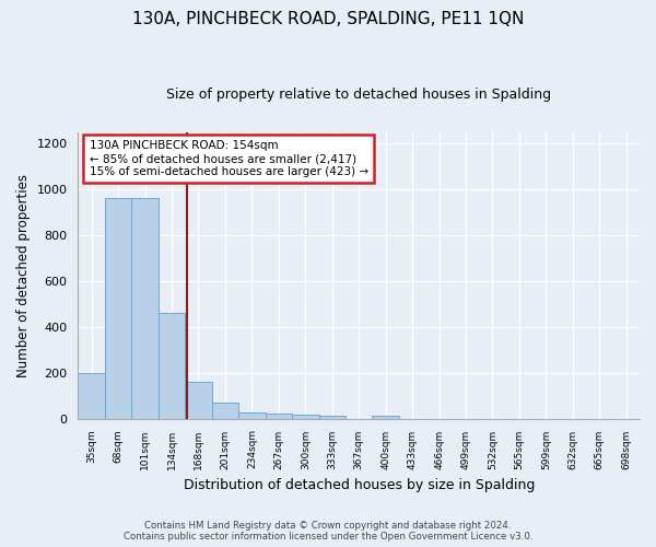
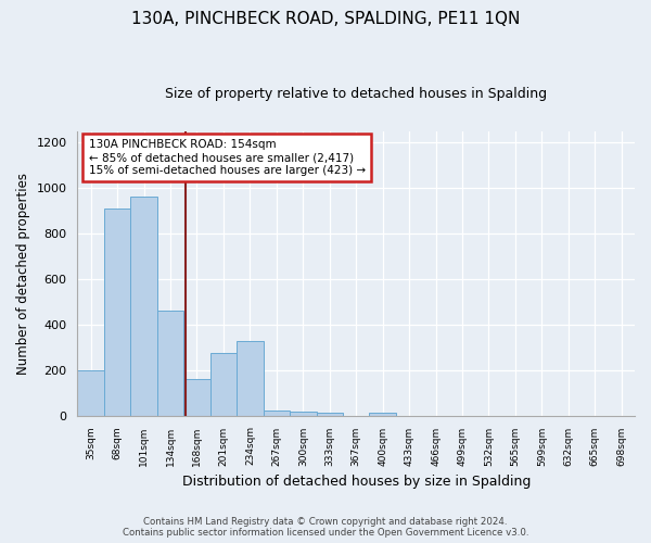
68sqm: 960 -> 910
201sqm: 70 -> 275
234sqm: 25 -> 325
